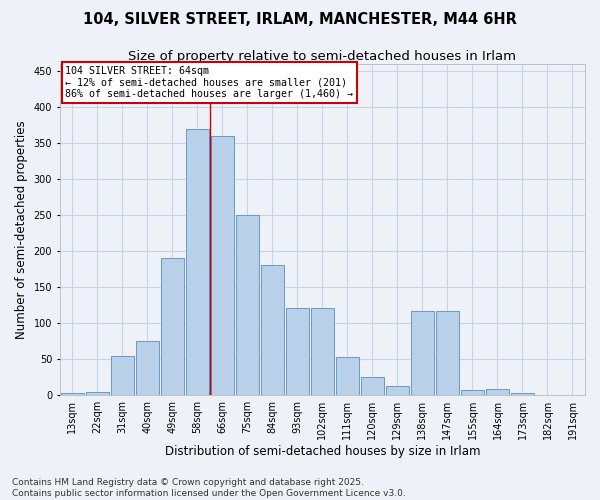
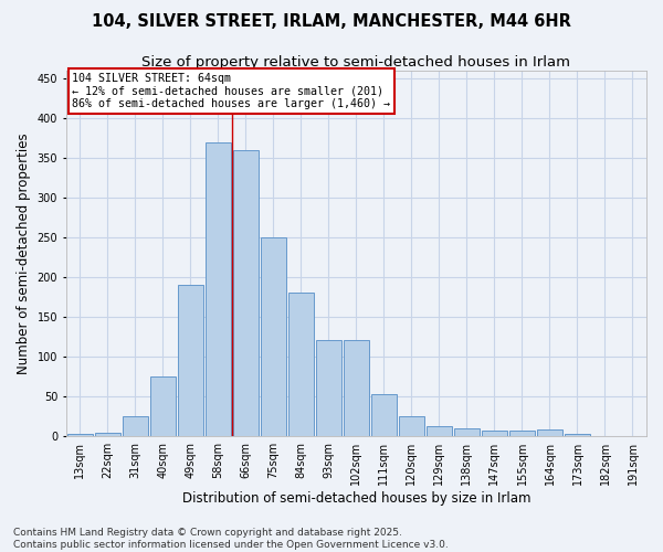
31sqm: 54 -> 25
138sqm: 116 -> 10
147sqm: 116 -> 6
